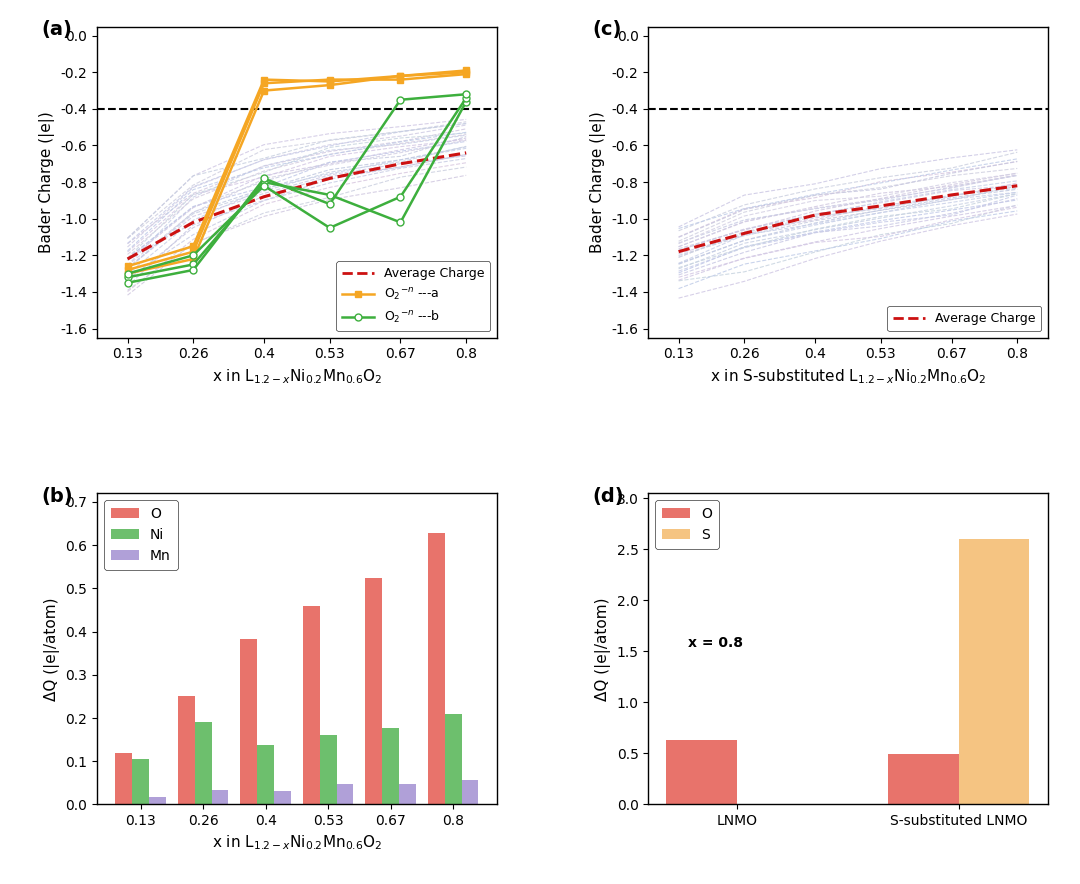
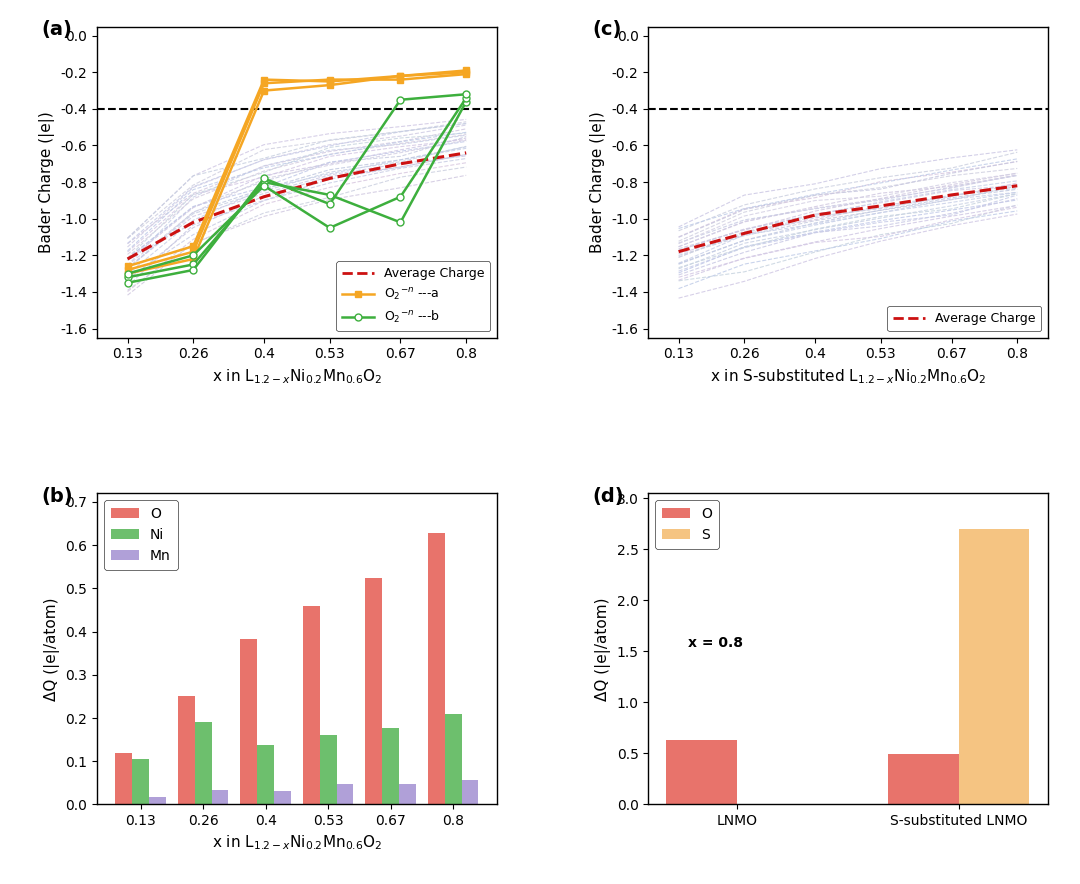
S/S-substituted LNMO: 2.6 -> 2.7
